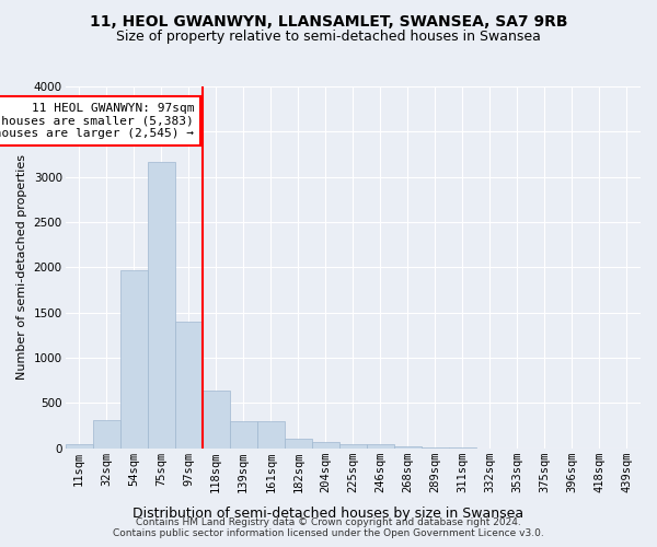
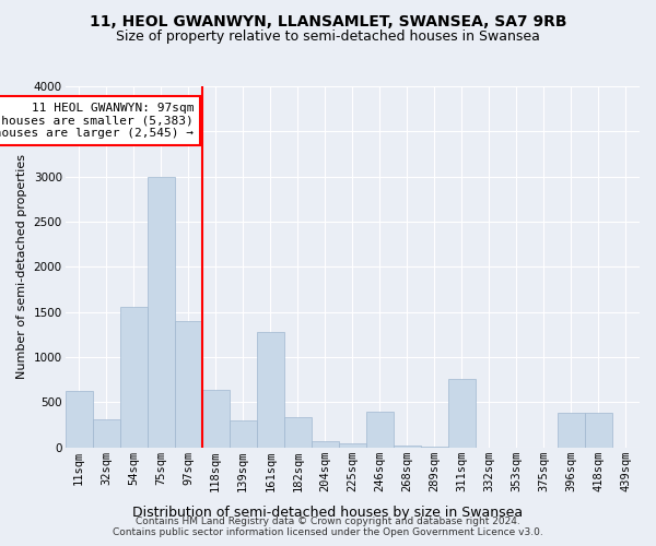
11sqm: 50 -> 620
54sqm: 1970 -> 1560
75sqm: 3160 -> 3000
161sqm: 300 -> 1280
182sqm: 110 -> 340
246sqm: 40 -> 400
311sqm: 0 -> 760
396sqm: 0 -> 380
418sqm: 0 -> 380
